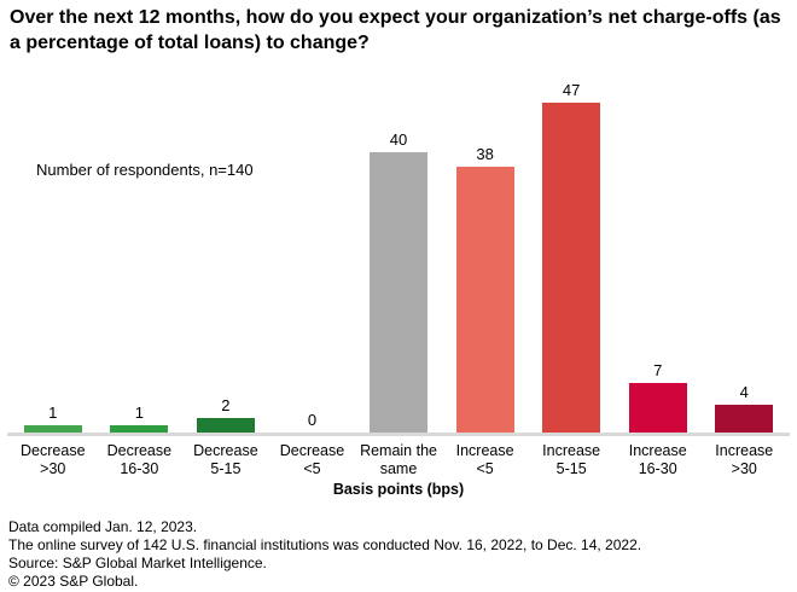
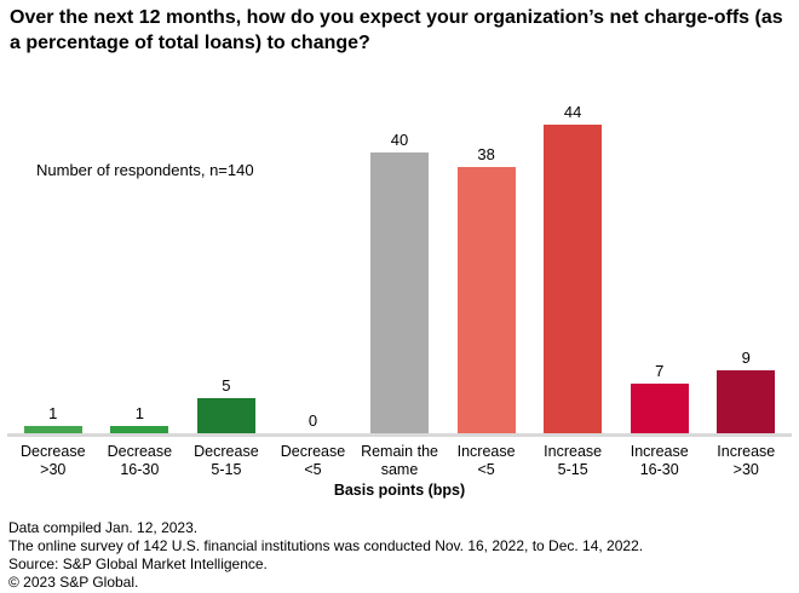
Decrease 5-15: 2 -> 5
Increase 5-15: 47 -> 44
Increase >30: 4 -> 9
